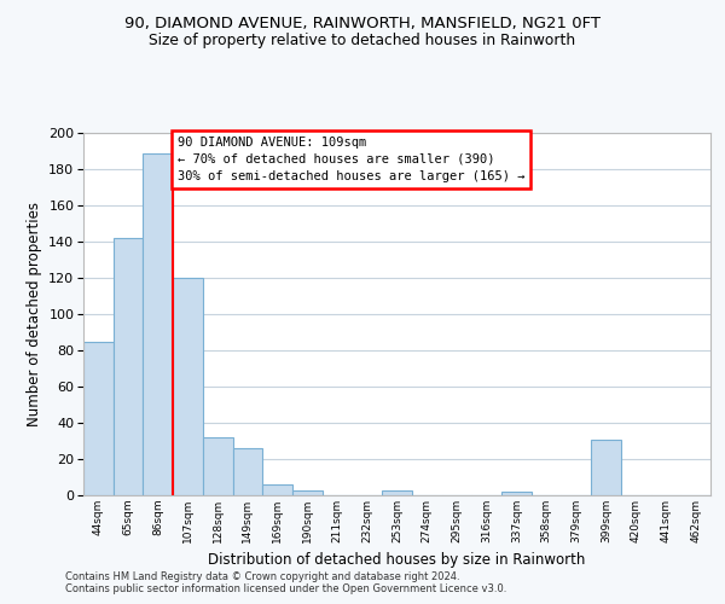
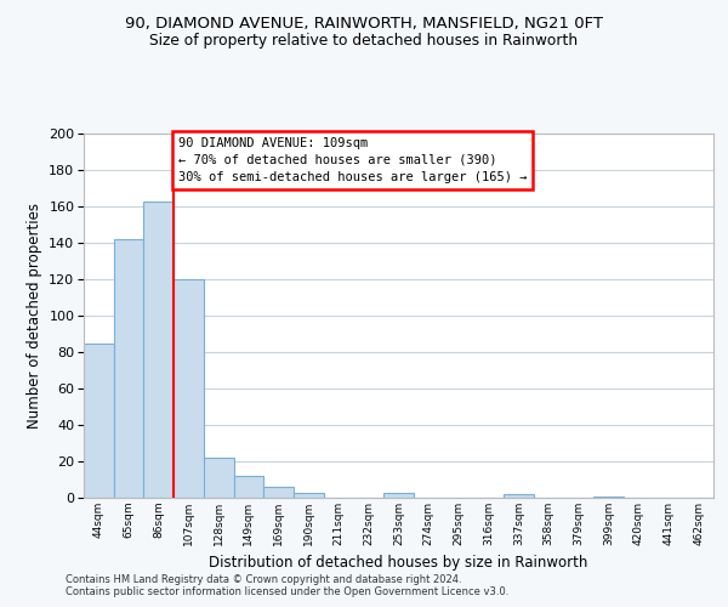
86sqm: 189 -> 163
128sqm: 32 -> 22
149sqm: 26 -> 12
399sqm: 31 -> 1
